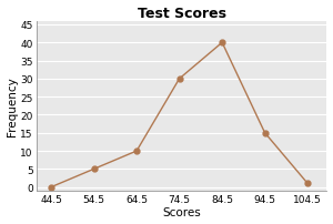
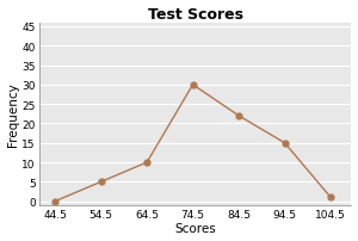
84.5: 40 -> 22
